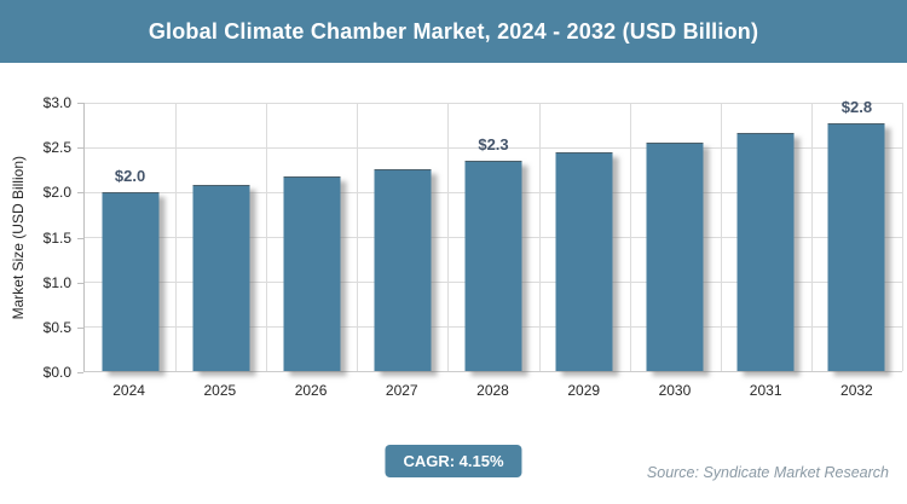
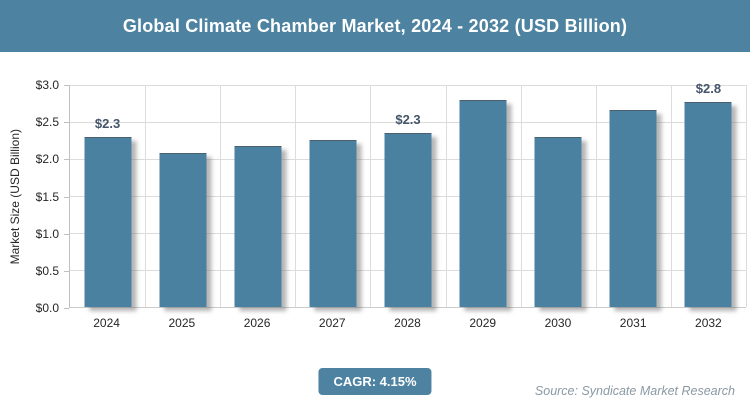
2024: $2.0 -> $2.3
2029: $2.5 -> $2.8
2030: $2.5 -> $2.3
